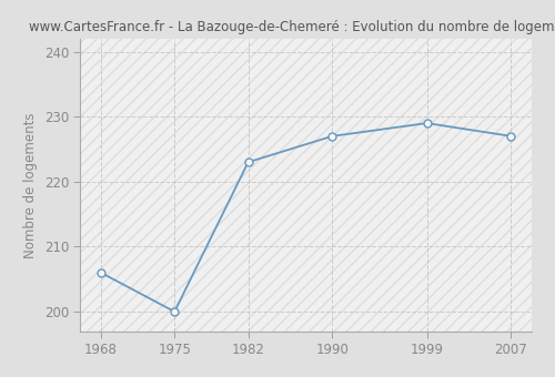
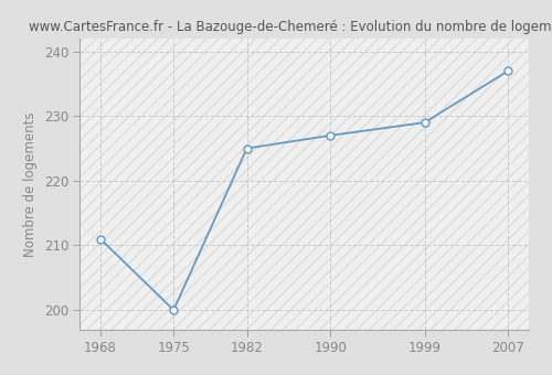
1968: 206 -> 211
1982: 223 -> 225
2007: 227 -> 237
